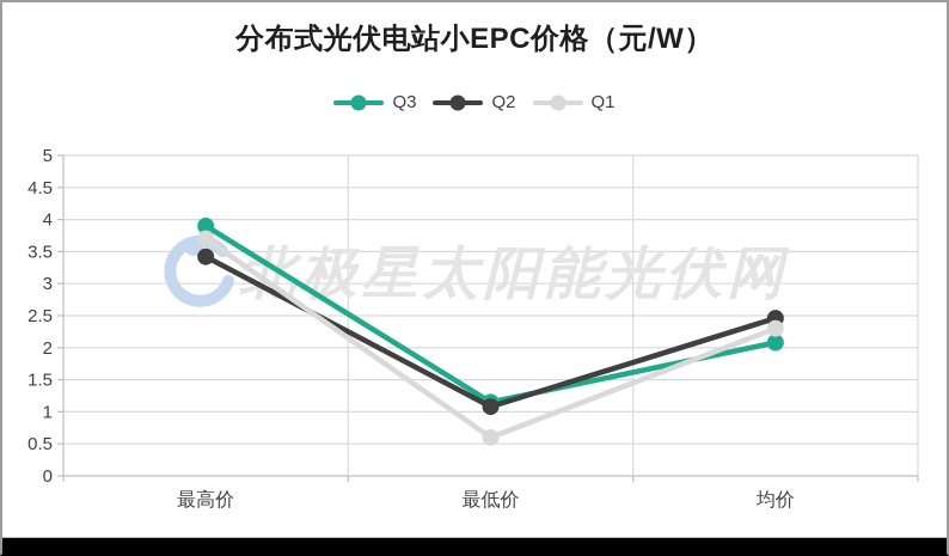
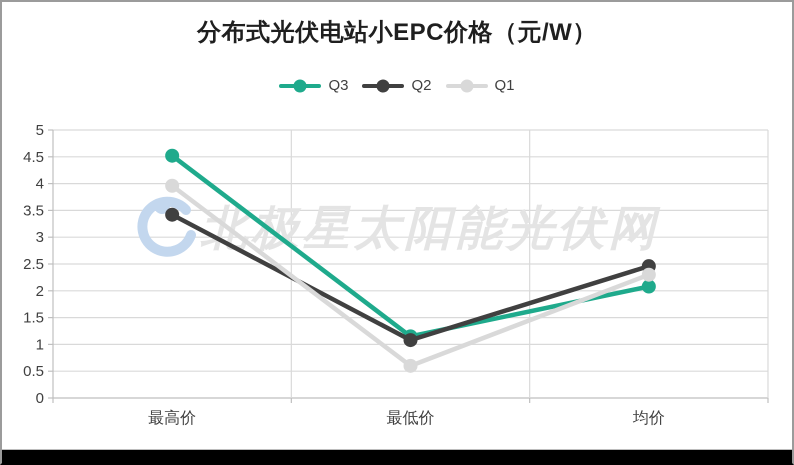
Q3/最高价: 3.9 -> 4.5
Q1/最高价: 3.7 -> 4.0
